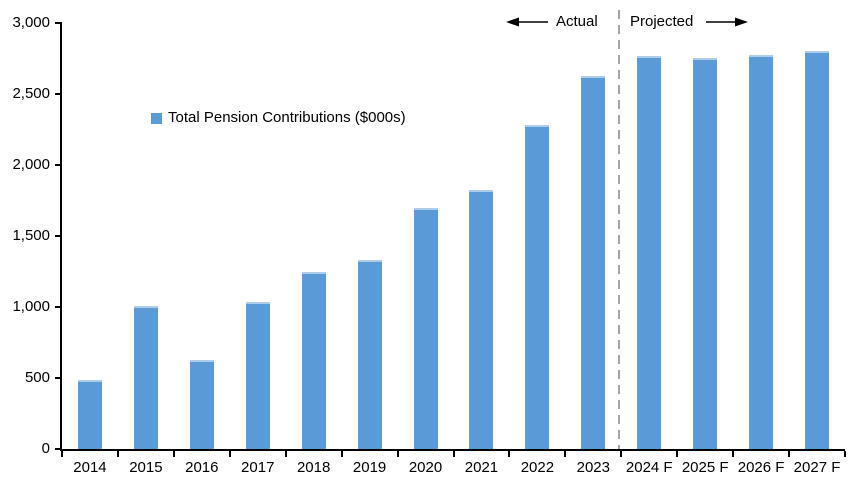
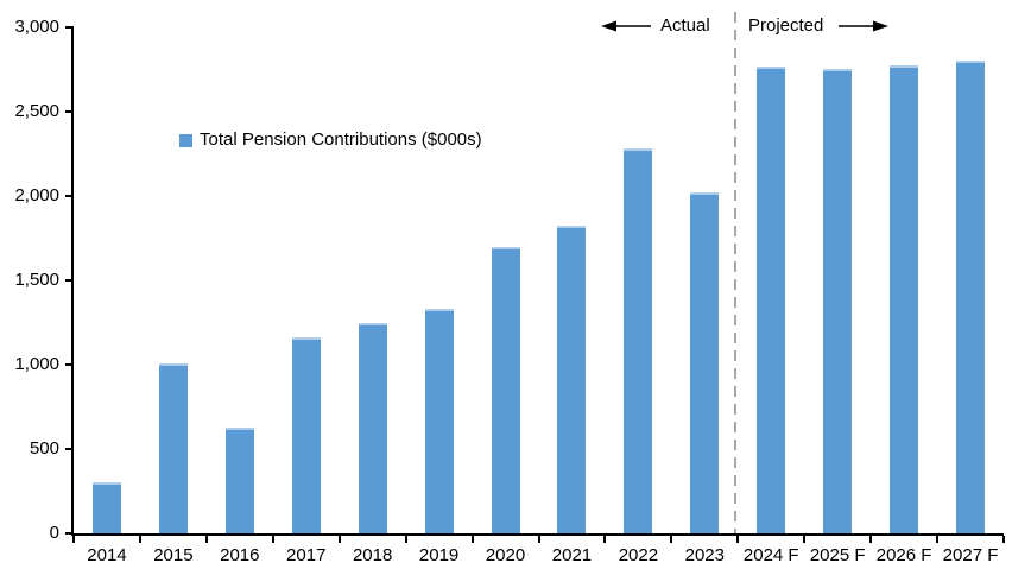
2014: 470 -> 290
2017: 1020 -> 1150
2023: 2610 -> 2010
